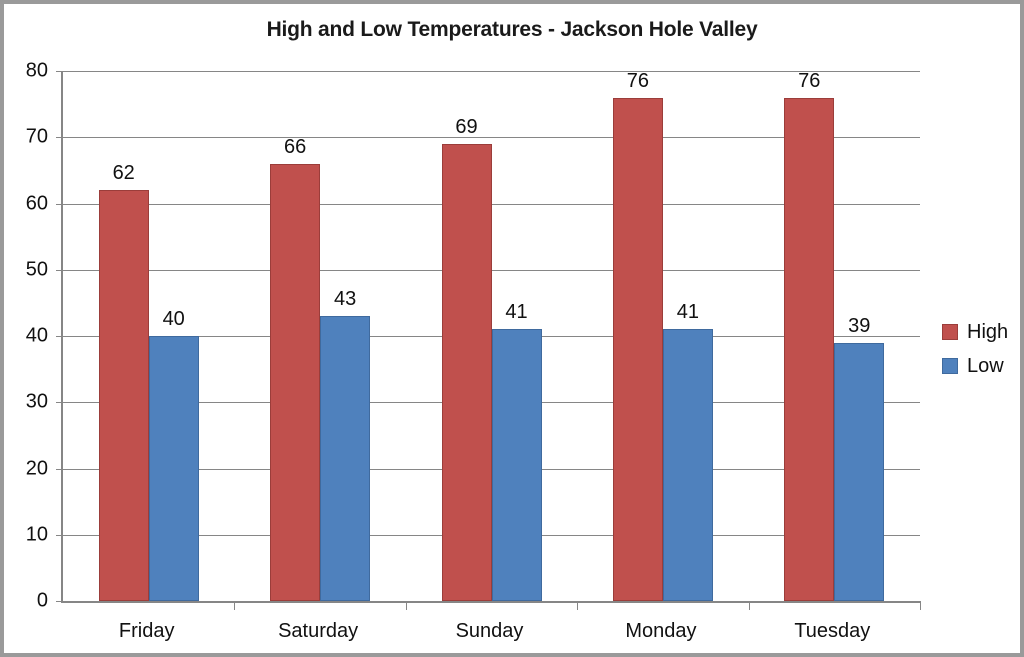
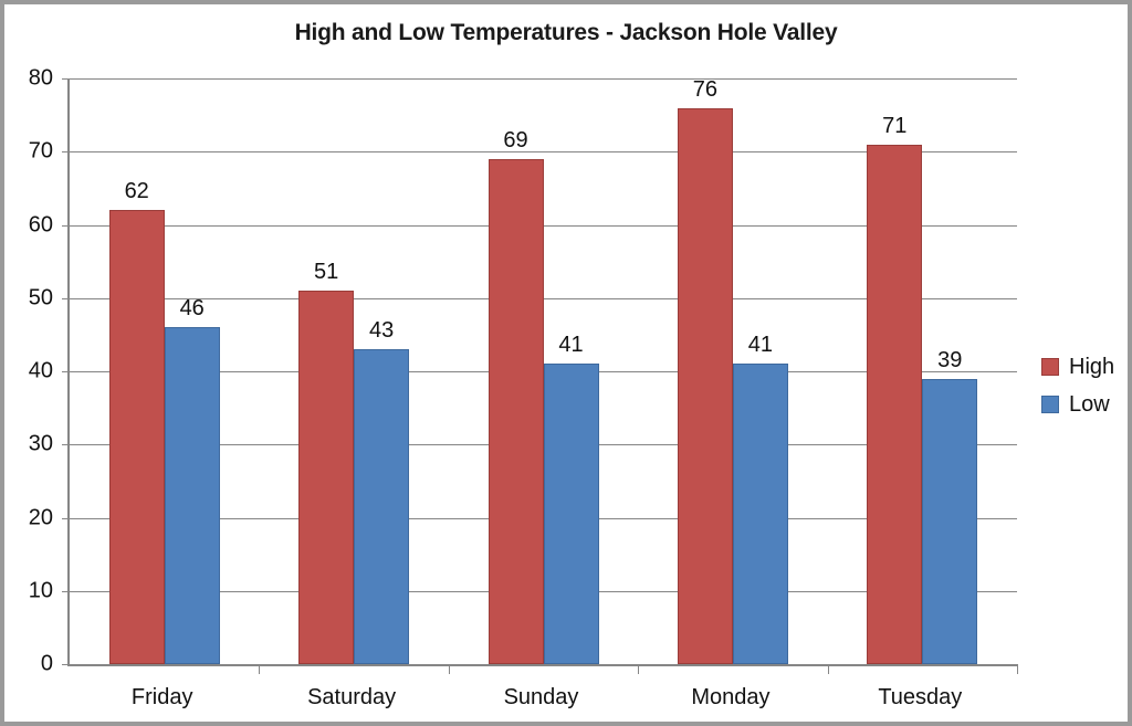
Low/Friday: 40 -> 46
High/Saturday: 66 -> 51
High/Tuesday: 76 -> 71
